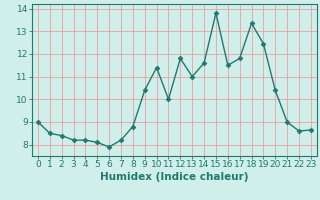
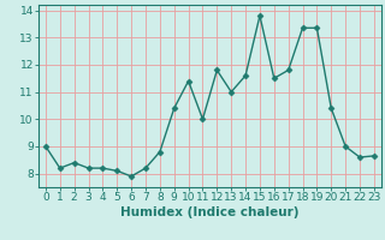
1: 8.50 -> 8.20
19: 12.45 -> 13.35
